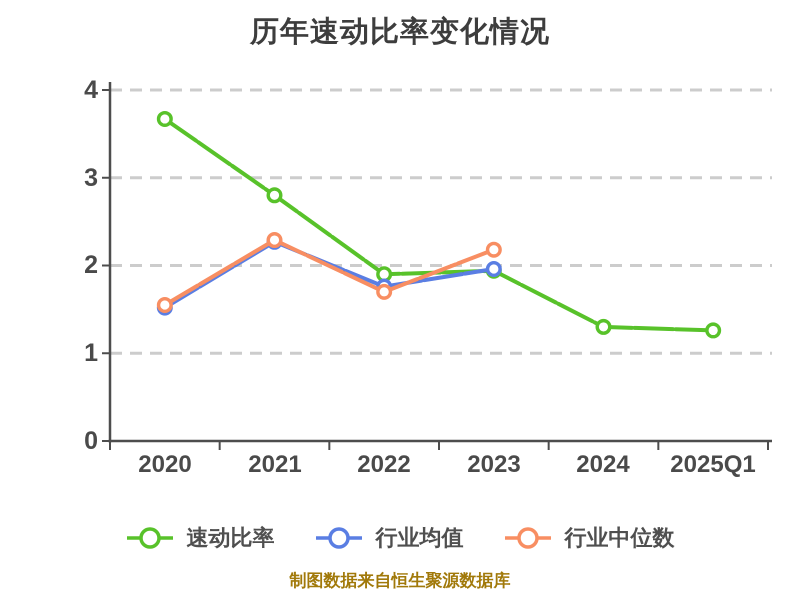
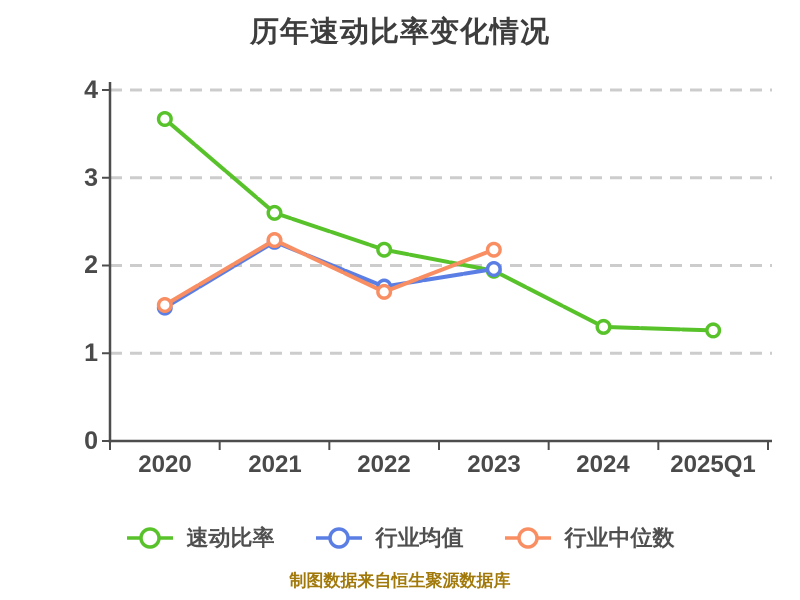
速动比率/2021: 2.8 -> 2.6
速动比率/2022: 1.9 -> 2.2
